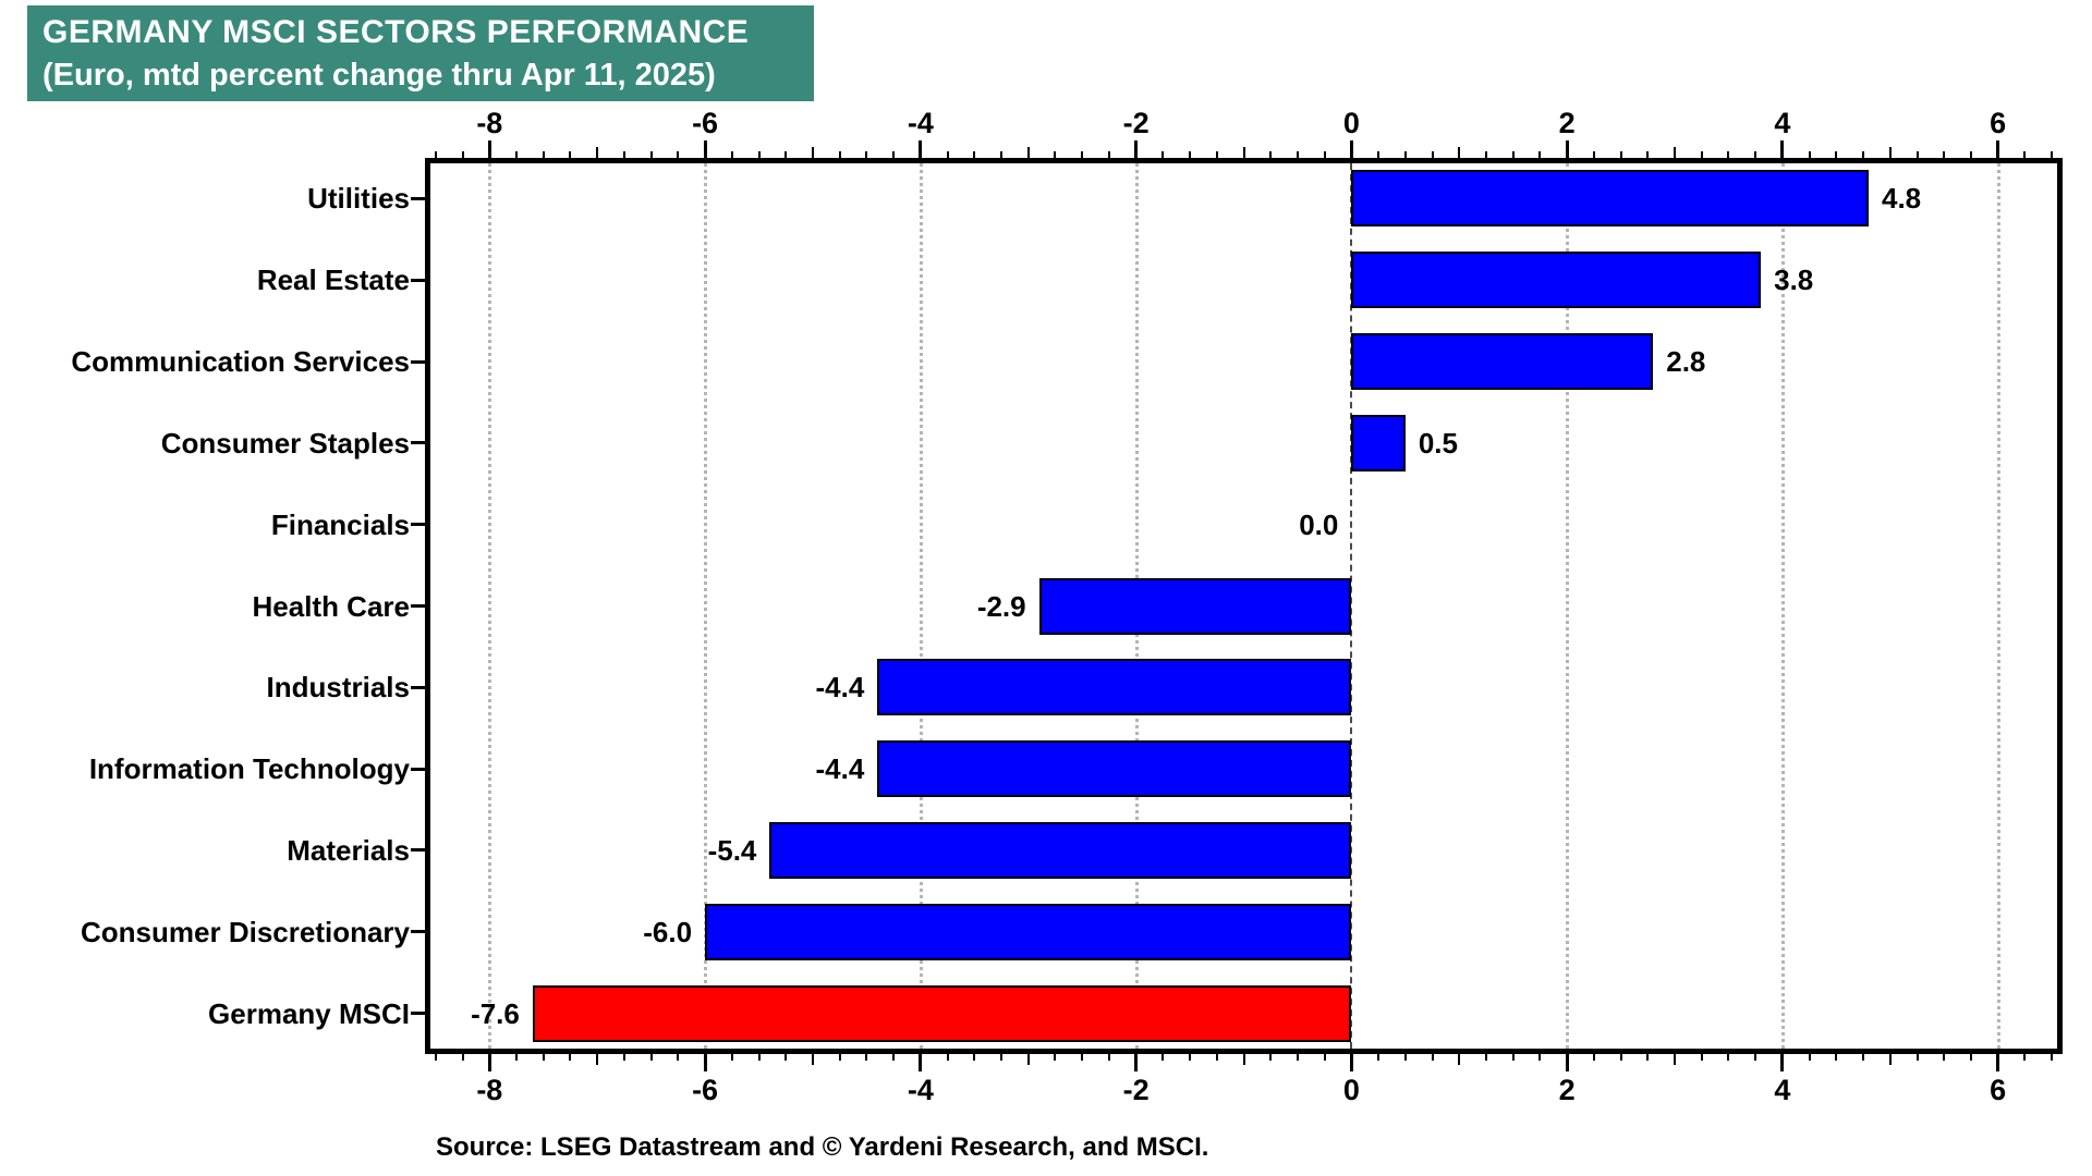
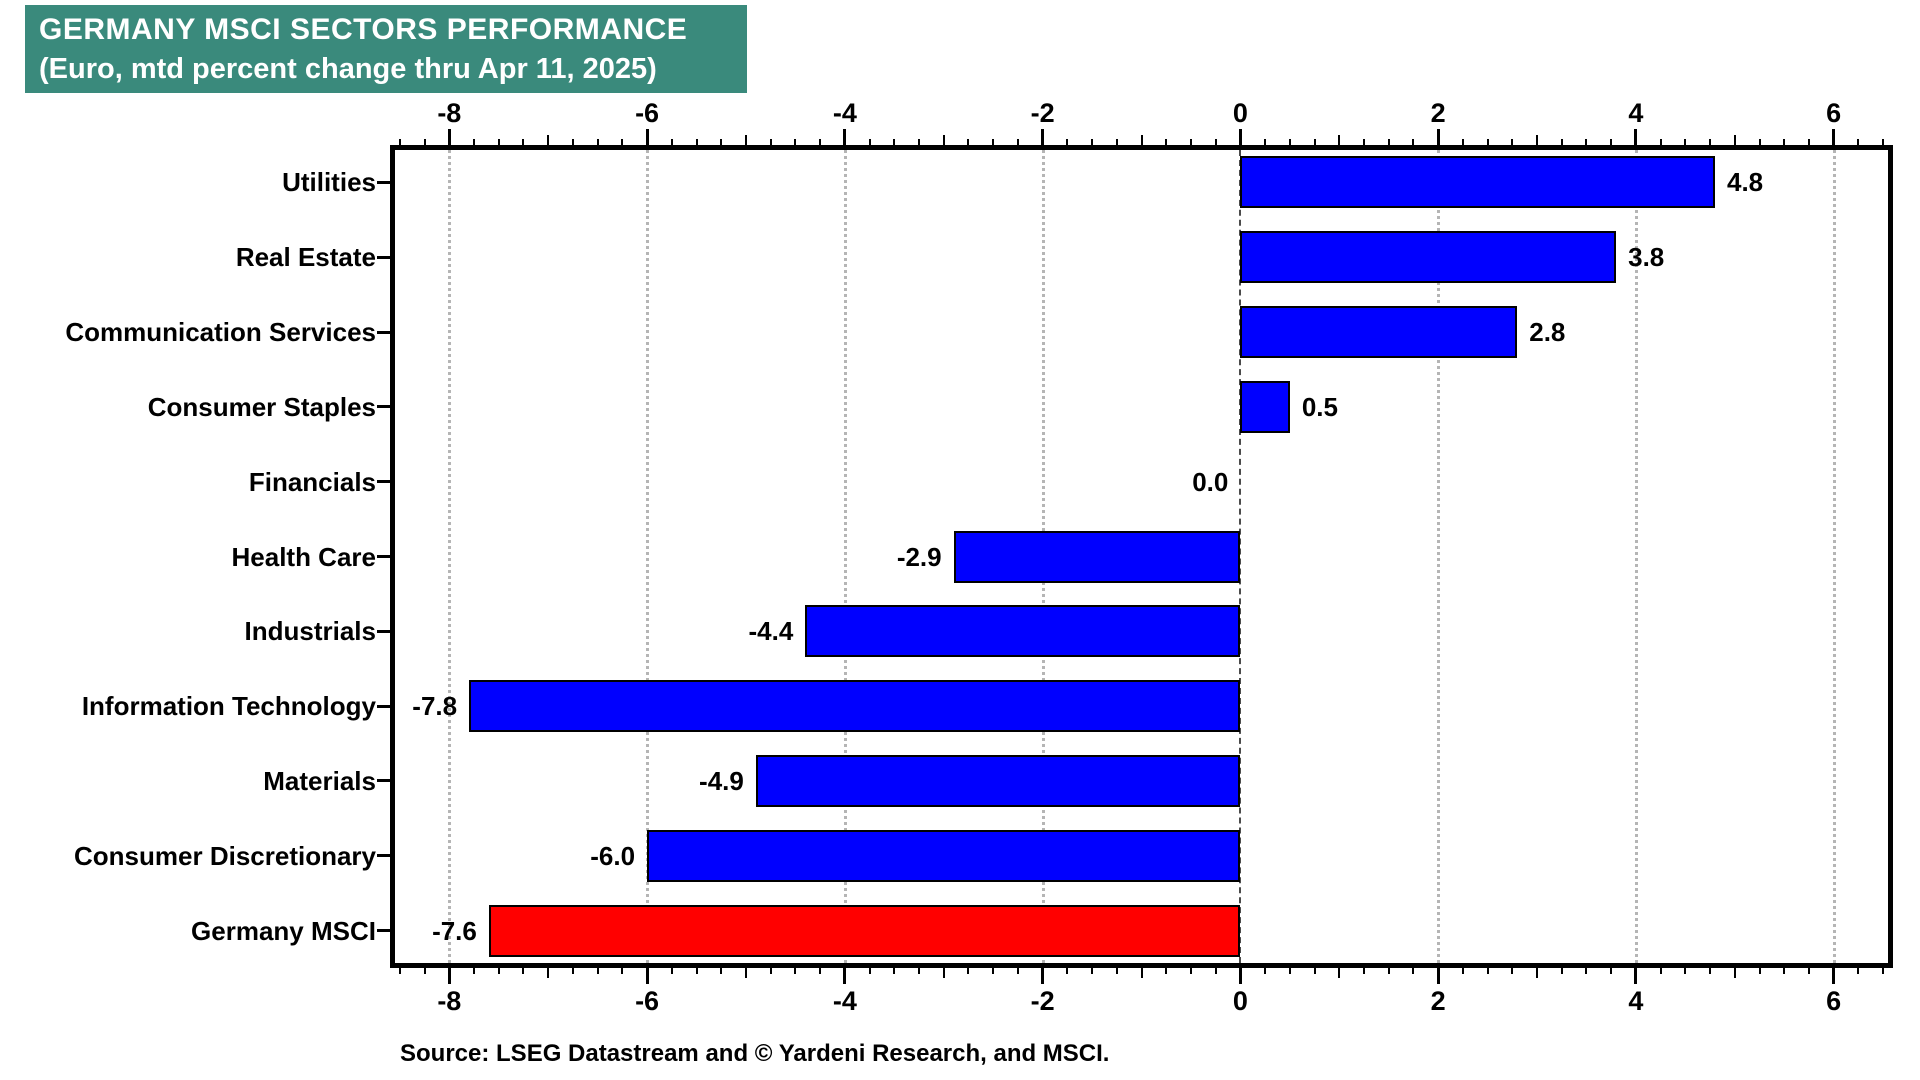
Information Technology: -4.4 -> -7.8
Materials: -5.4 -> -4.9
